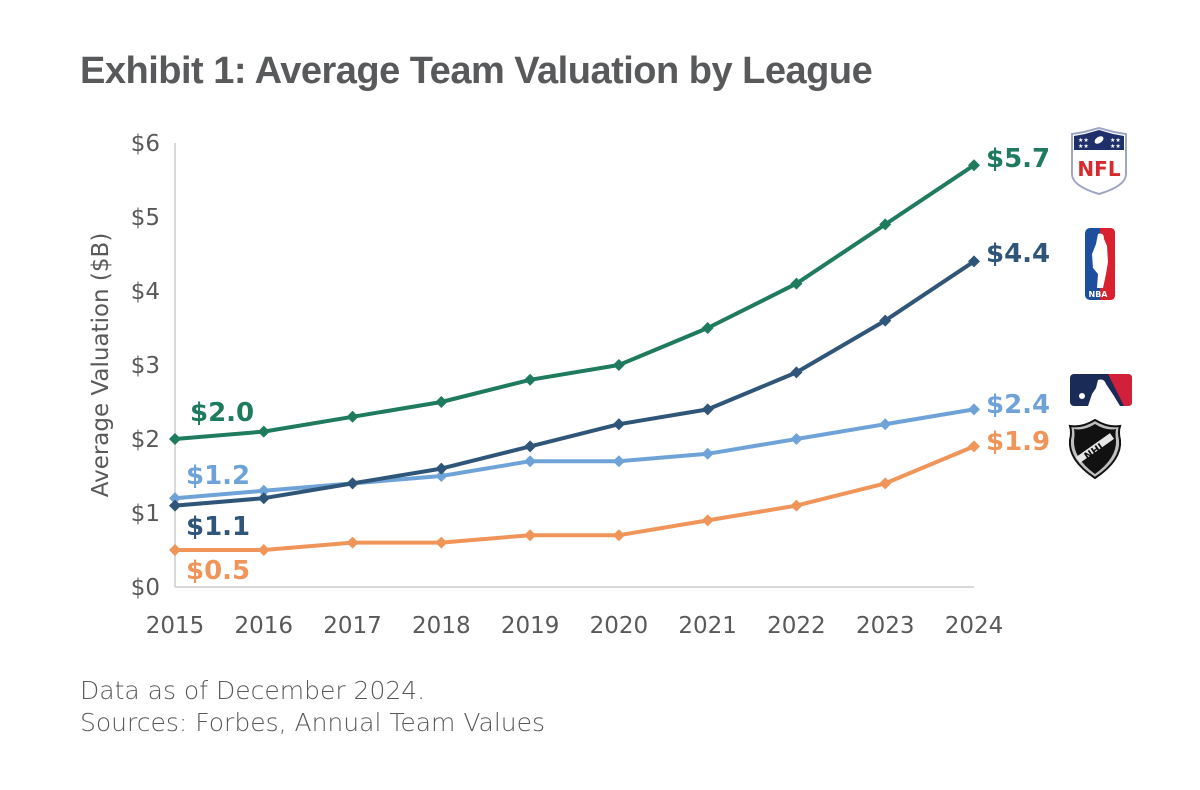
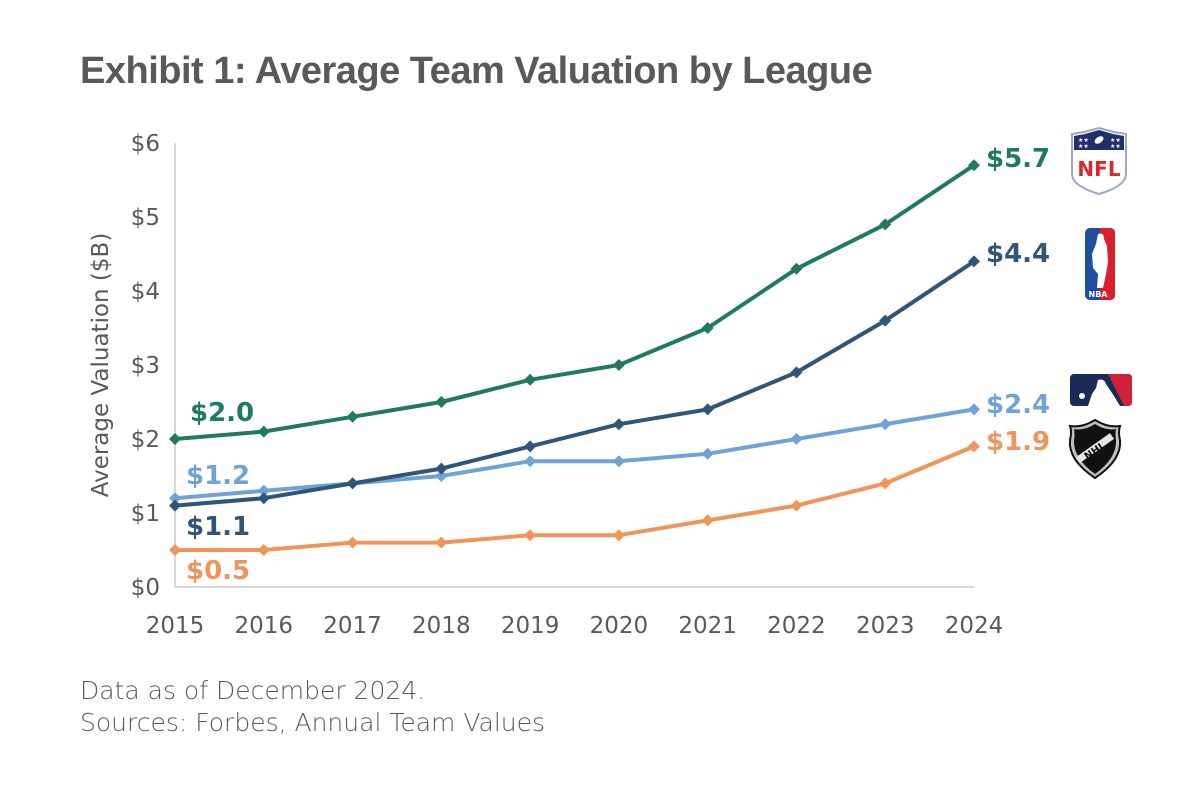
NFL/2022: $4.1 -> $4.3
